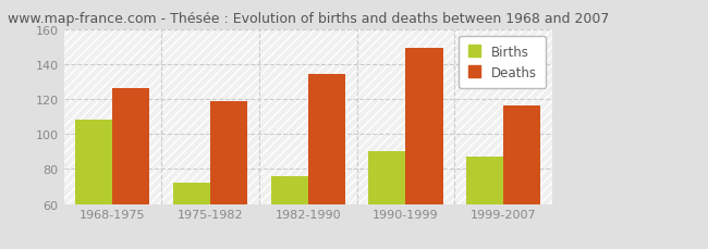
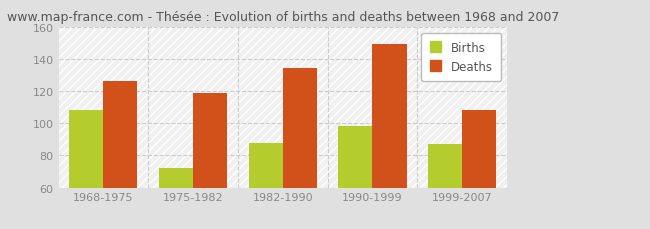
Births/1982-1990: 76 -> 88
Births/1990-1999: 90 -> 98
Deaths/1999-2007: 116 -> 108
